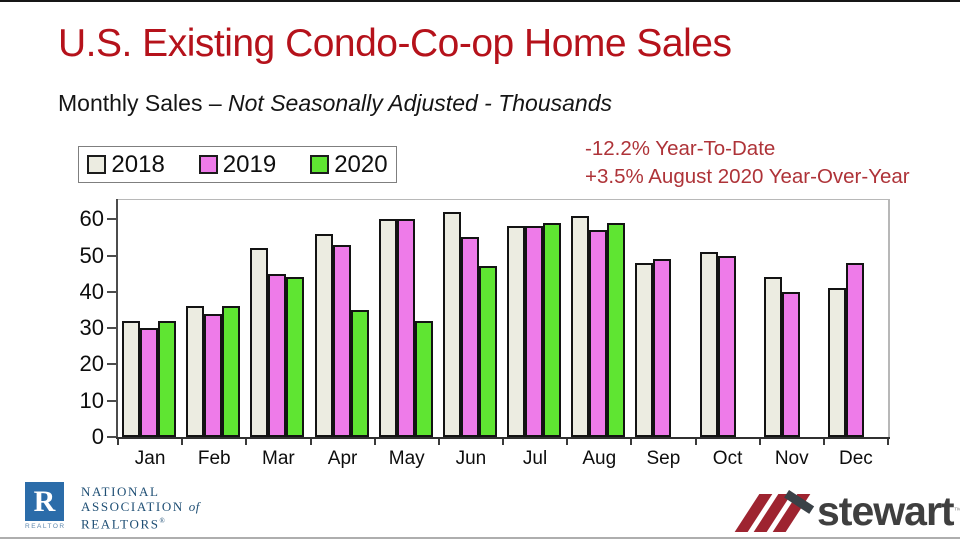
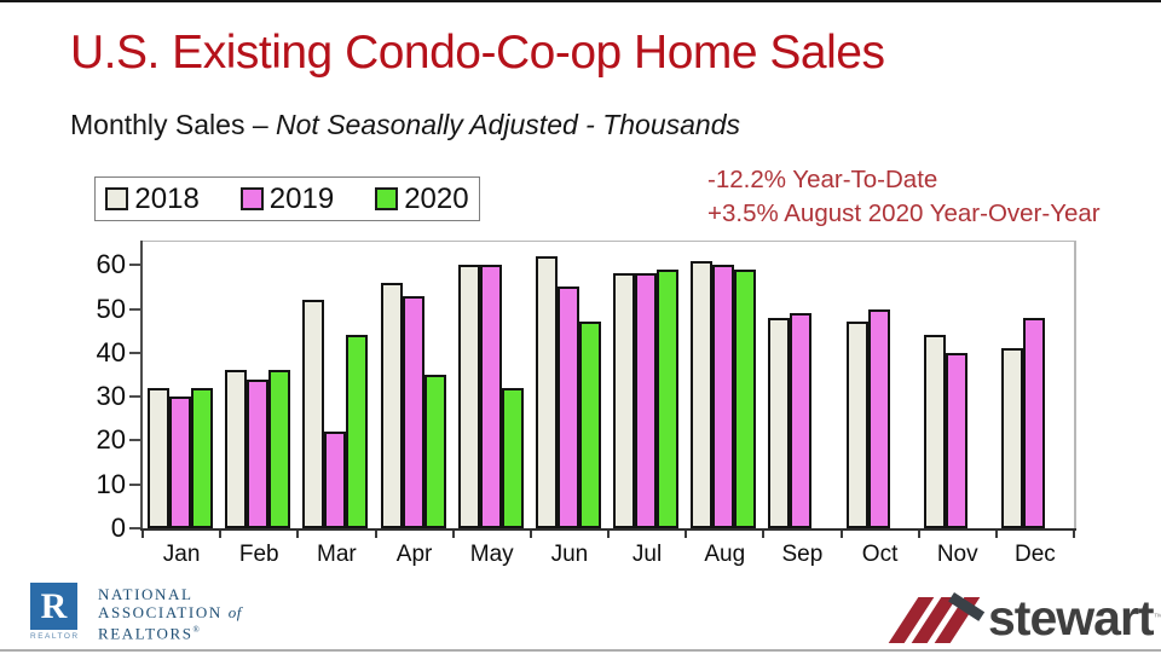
2019/Mar: 45 -> 22
2019/Aug: 57 -> 60
2018/Oct: 51 -> 47
